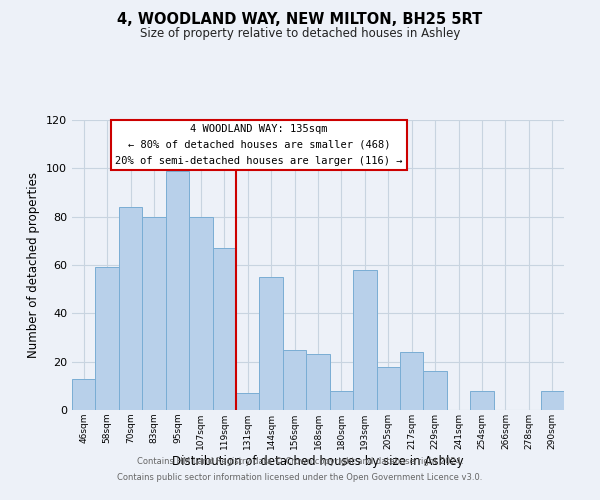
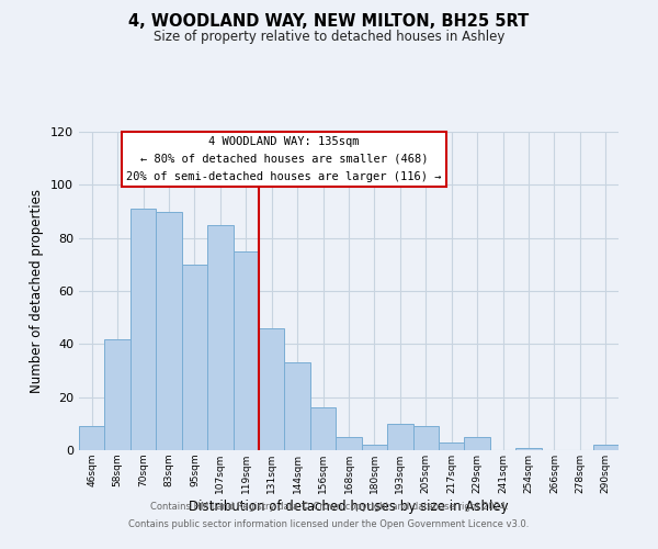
46sqm: 13 -> 9
58sqm: 59 -> 42
70sqm: 84 -> 91
83sqm: 80 -> 90
95sqm: 99 -> 70
107sqm: 80 -> 85
119sqm: 67 -> 75
131sqm: 7 -> 46
144sqm: 55 -> 33
156sqm: 25 -> 16
168sqm: 23 -> 5
180sqm: 8 -> 2
193sqm: 58 -> 10
205sqm: 18 -> 9
217sqm: 24 -> 3
229sqm: 16 -> 5
254sqm: 8 -> 1
290sqm: 8 -> 2
